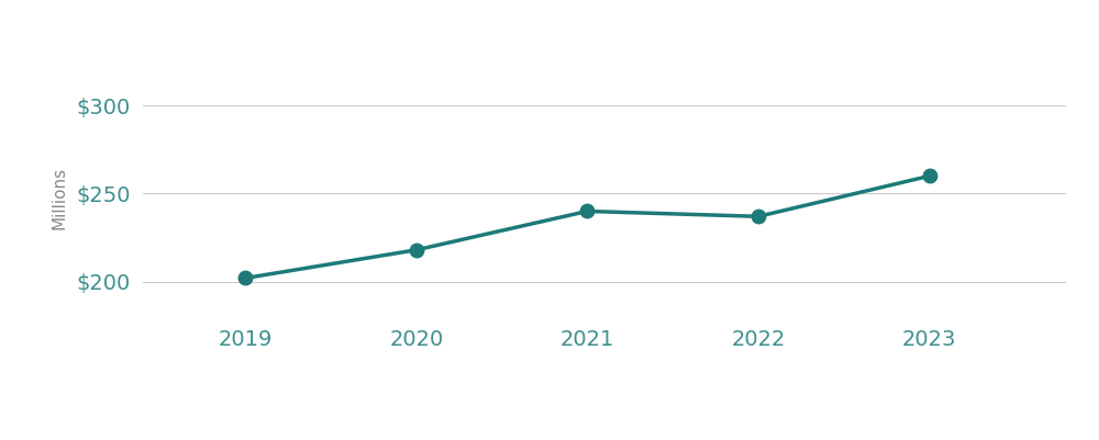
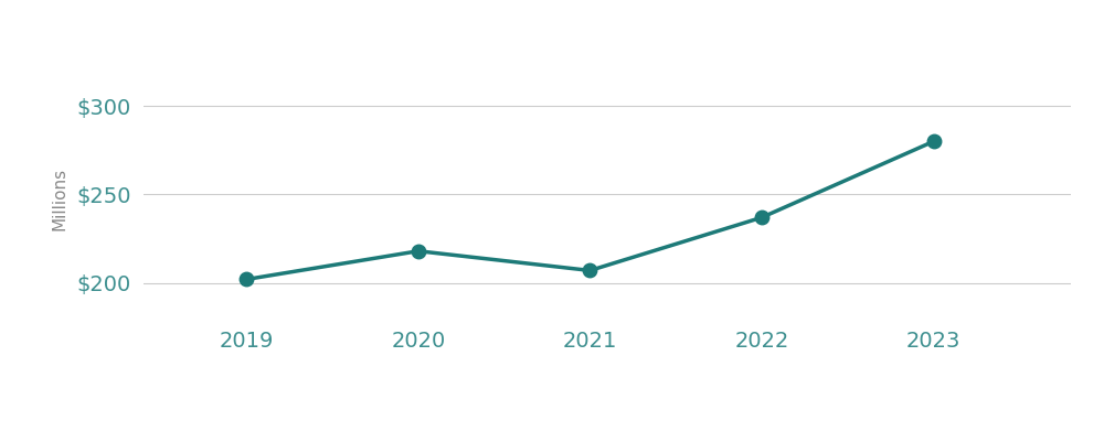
2021: $240 -> $207
2023: $260 -> $280
